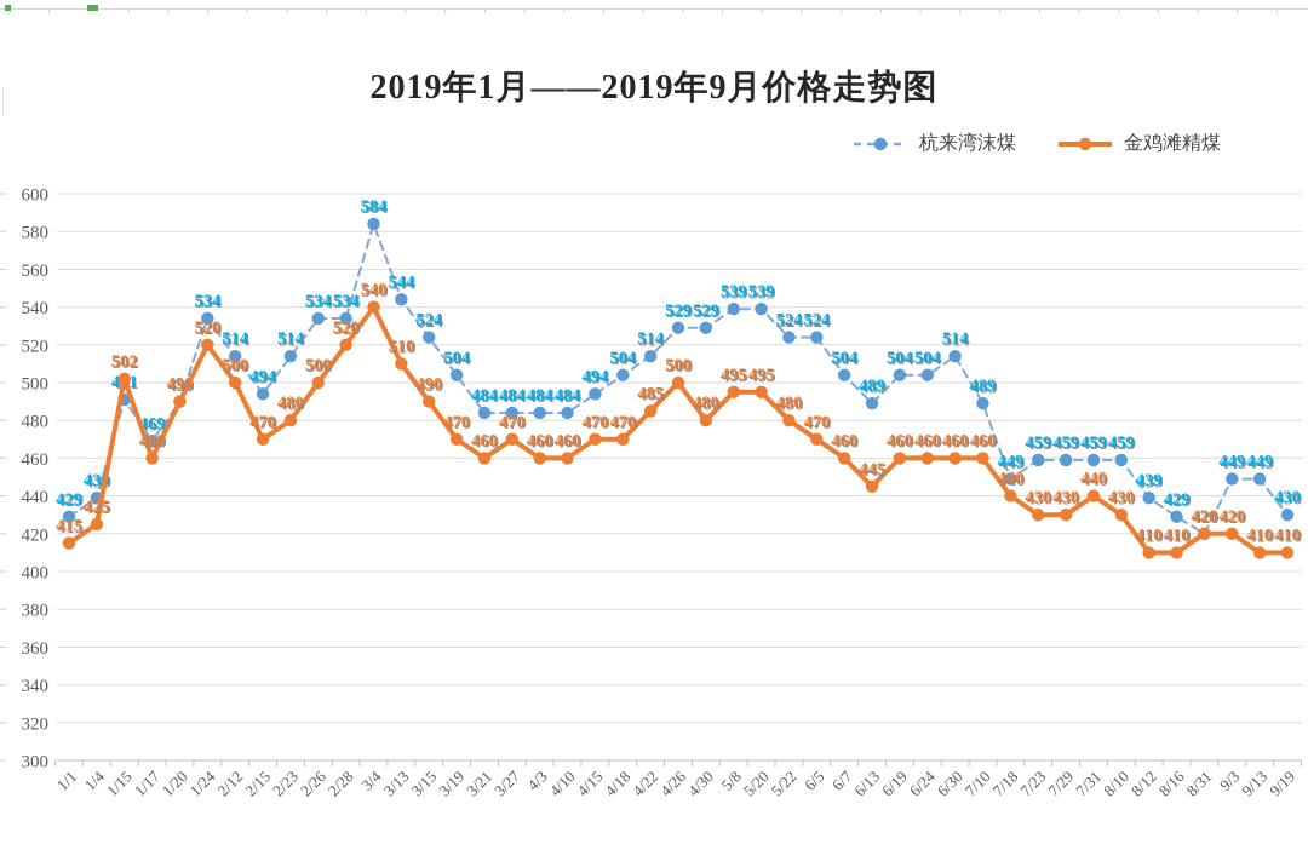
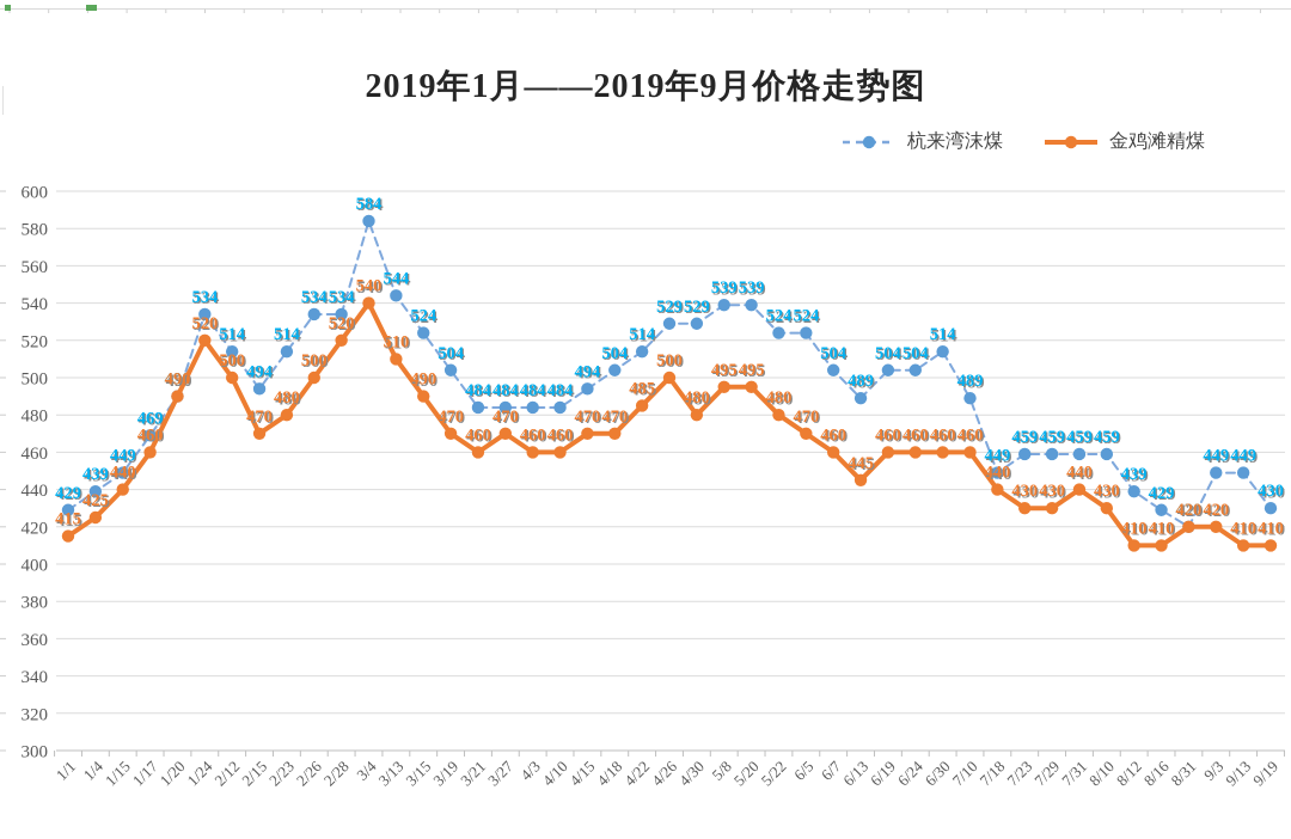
杭来湾沫煤/1/15: 491 -> 449
金鸡滩精煤/1/15: 502 -> 440
